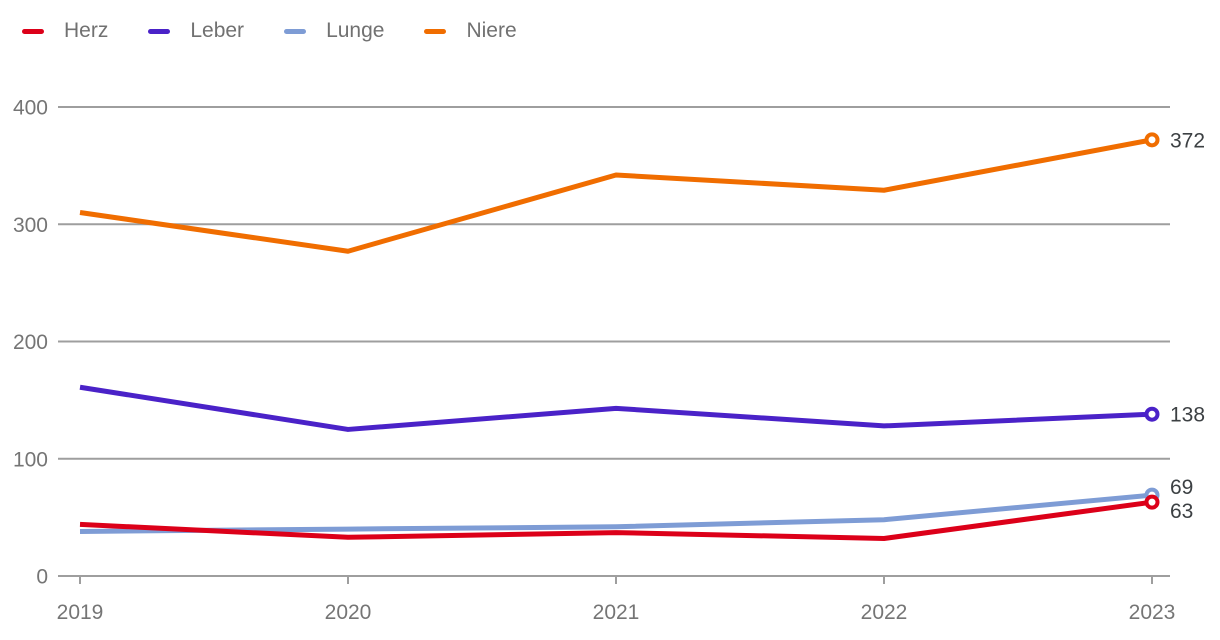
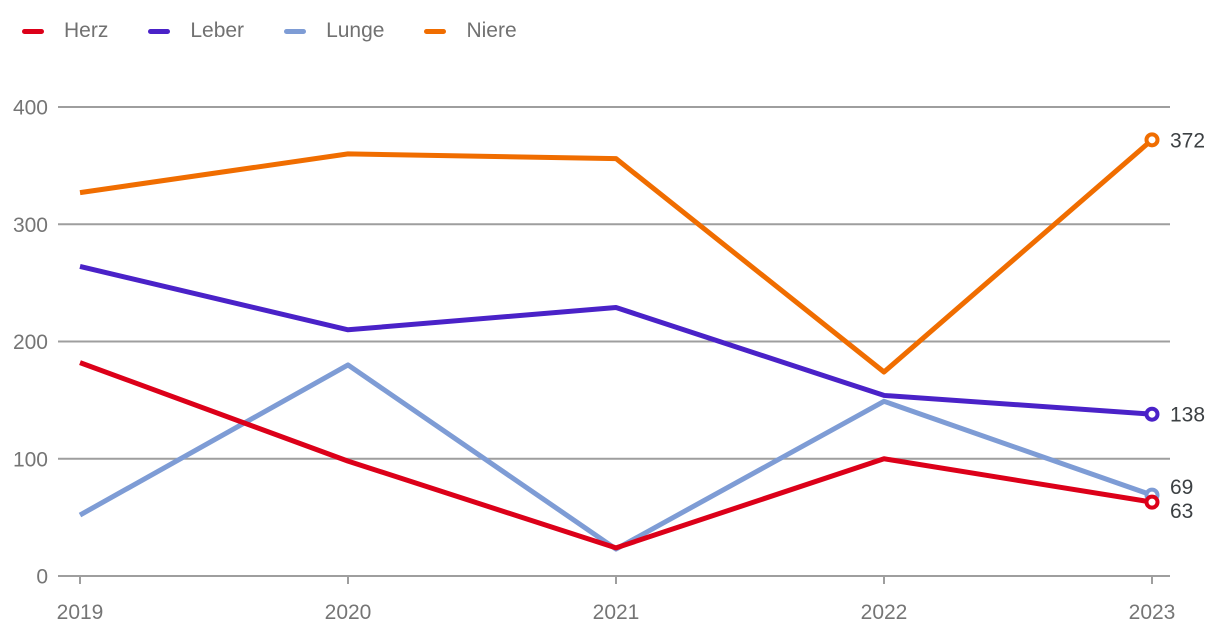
Herz/2019: 44 -> 182
Leber/2019: 161 -> 264
Lunge/2019: 38 -> 52
Niere/2019: 310 -> 327
Herz/2020: 33 -> 98
Leber/2020: 125 -> 210
Lunge/2020: 40 -> 180
Niere/2020: 277 -> 360
Herz/2021: 37 -> 24
Leber/2021: 143 -> 229
Lunge/2021: 42 -> 23
Niere/2021: 342 -> 356
Herz/2022: 32 -> 100
Leber/2022: 128 -> 154
Lunge/2022: 48 -> 149
Niere/2022: 329 -> 174
